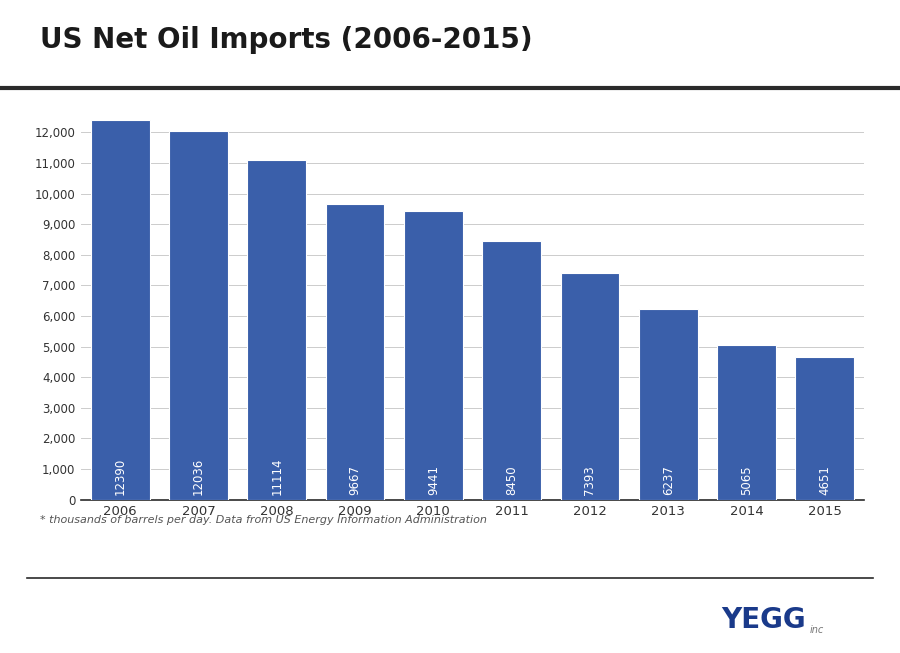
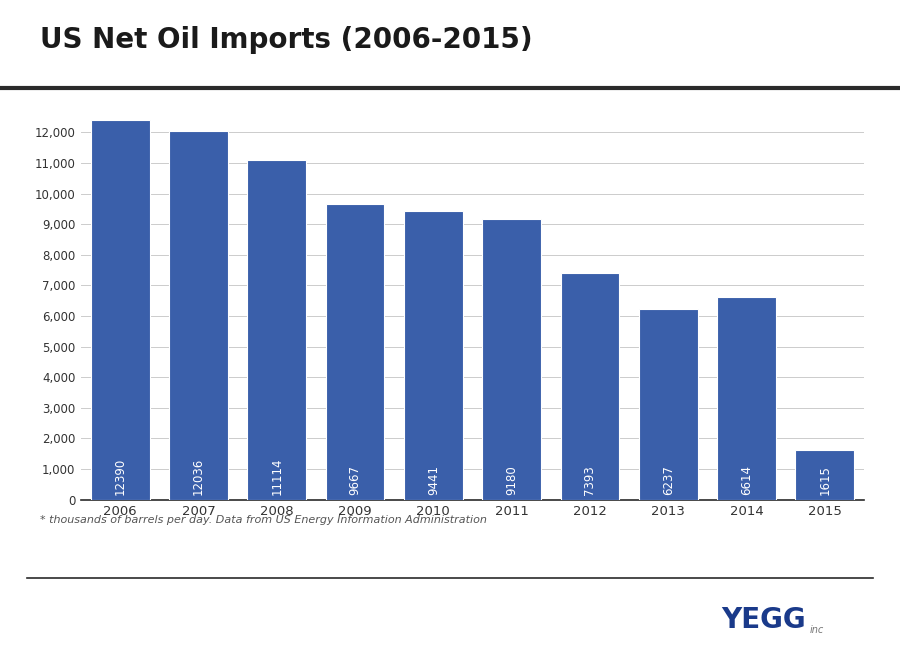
2011: 8450 -> 9180
2014: 5065 -> 6614
2015: 4651 -> 1615
